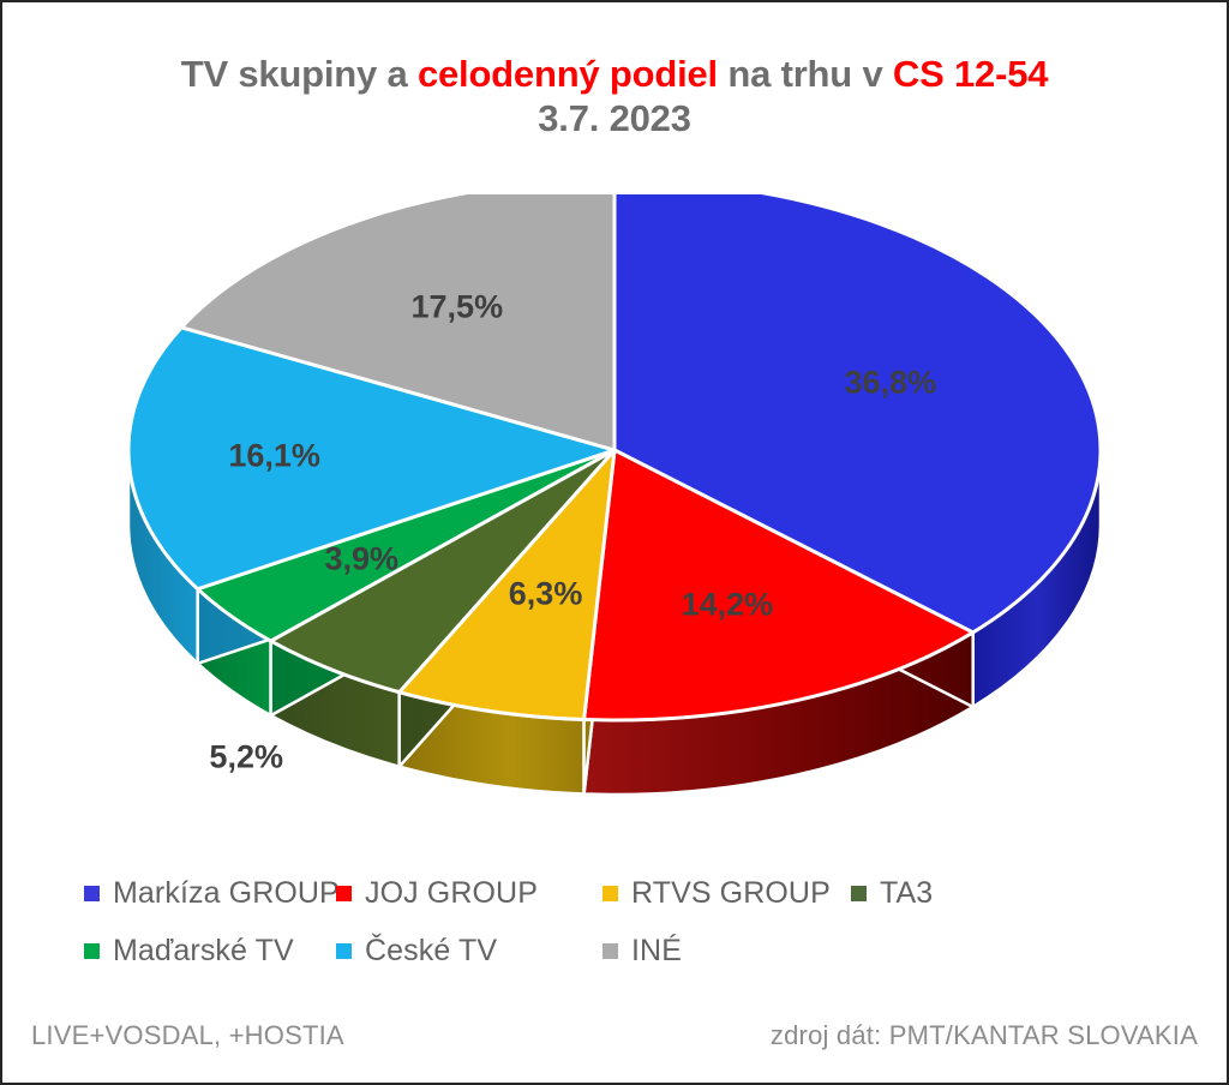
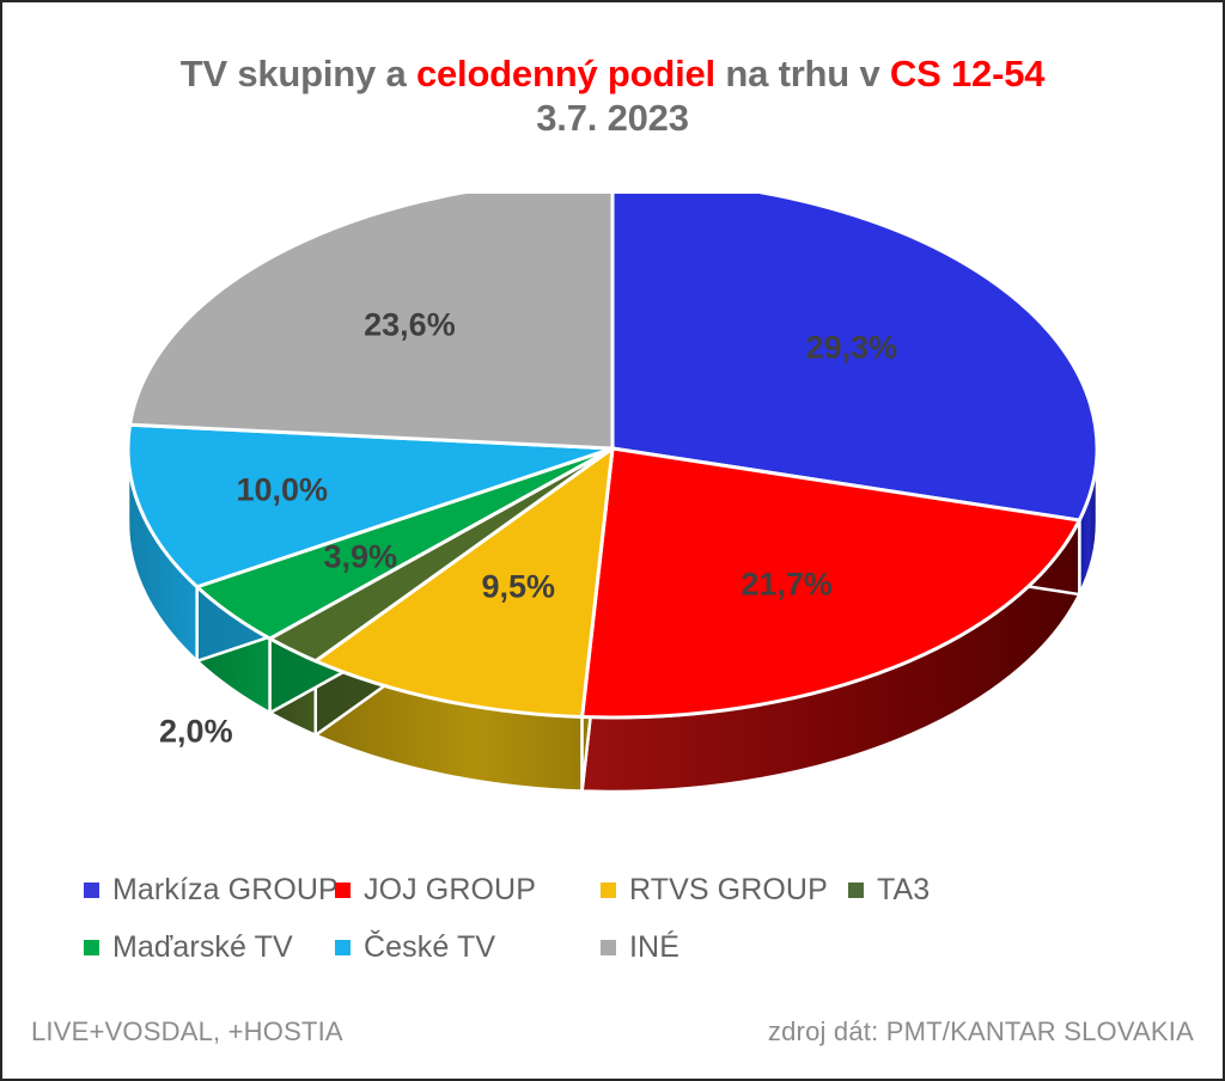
Markíza GROUP: 36,8% -> 29,3%
JOJ GROUP: 14,2% -> 21,7%
RTVS GROUP: 6,3% -> 9,5%
TA3: 5,2% -> 2,0%
České TV: 16,1% -> 10,0%
INÉ: 17,5% -> 23,6%
